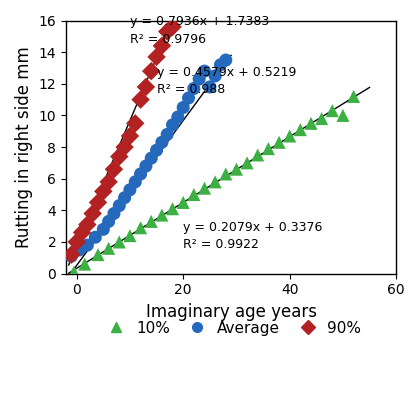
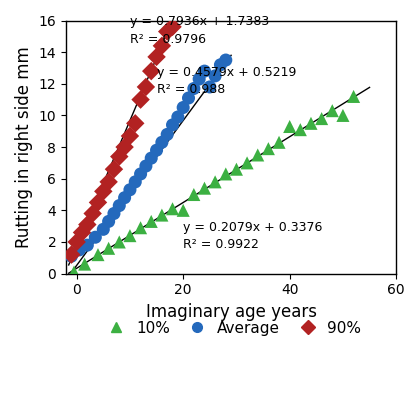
10%/20: 4.5 -> 4.0
10%/40: 8.7 -> 9.3
